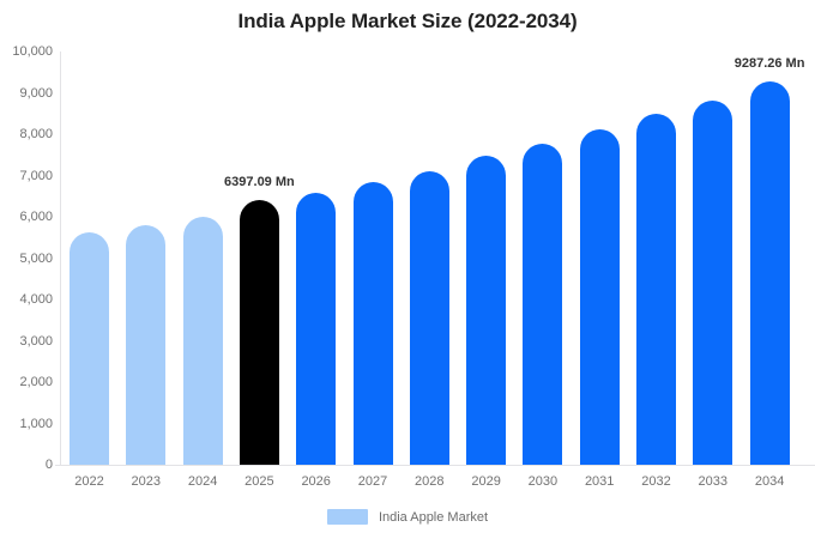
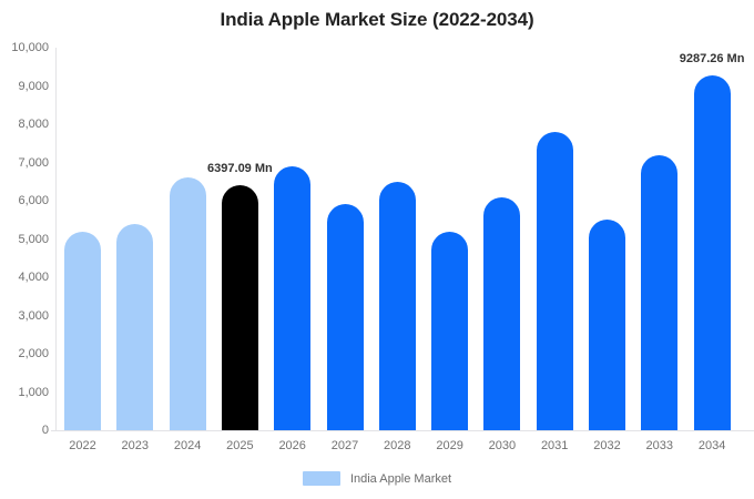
2022: 5600 -> 5200
2023: 5800 -> 5400
2024: 6000 -> 6600
2026: 6600 -> 6900
2027: 6800 -> 5900
2028: 7100 -> 6500
2029: 7500 -> 5200
2030: 7800 -> 6100
2031: 8100 -> 7800
2032: 8500 -> 5500
2033: 8800 -> 7200
